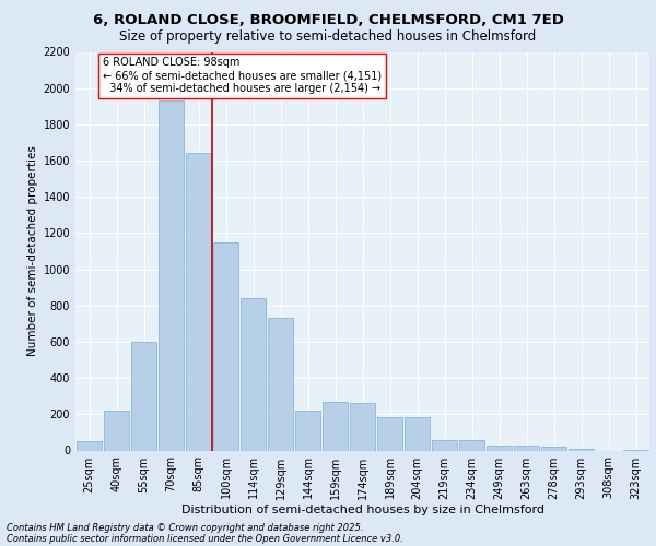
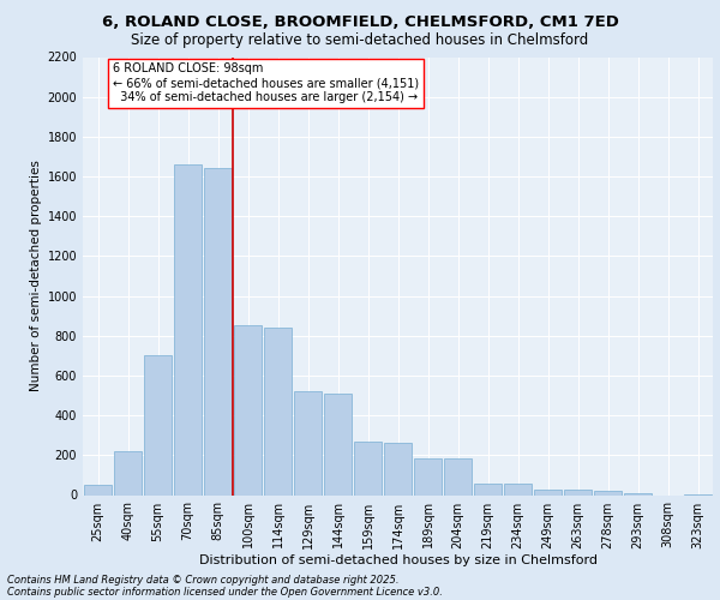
55sqm: 600 -> 700
70sqm: 1930 -> 1660
100sqm: 1150 -> 850
129sqm: 730 -> 520
144sqm: 220 -> 510
